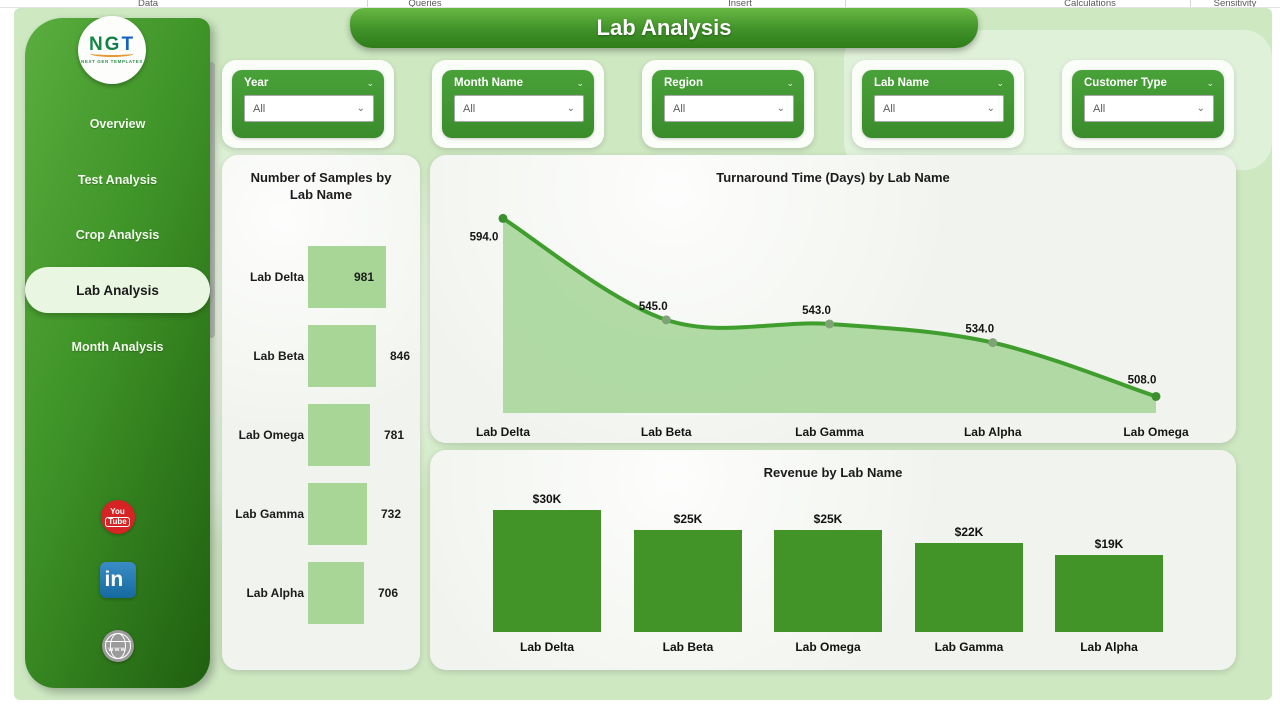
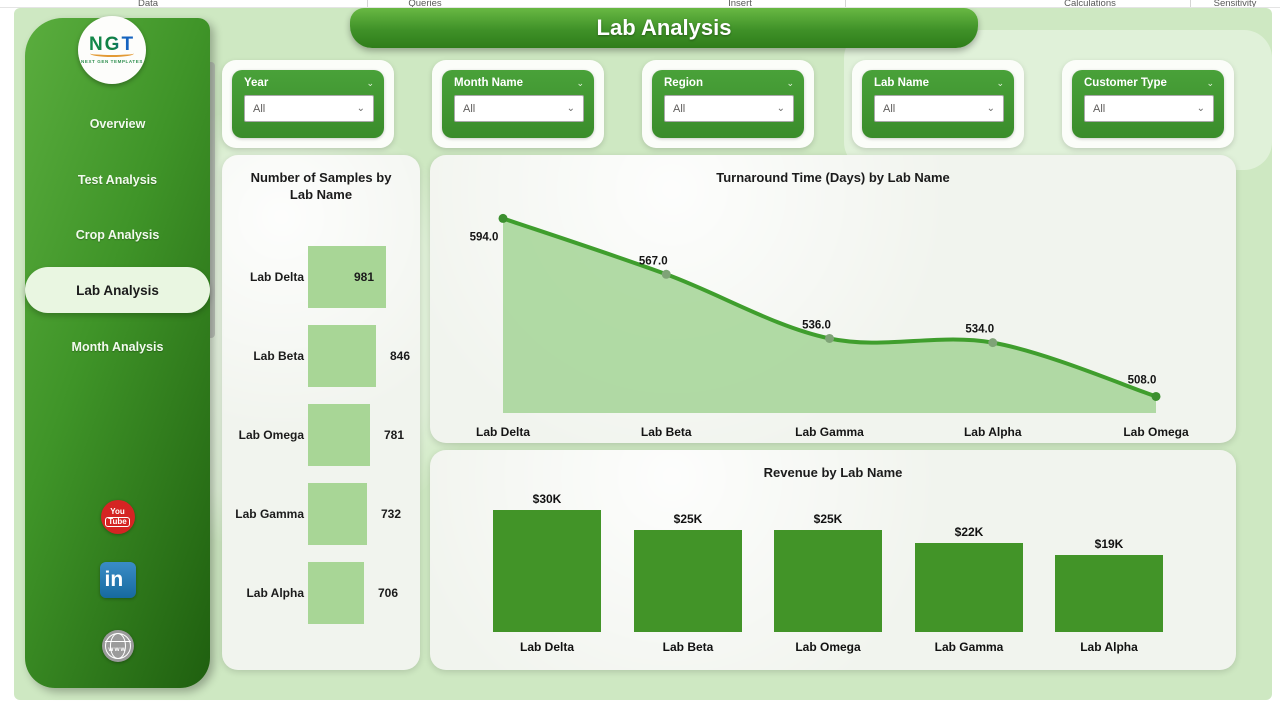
Turnaround Time (Days) by Lab Name/Lab Beta: 545.0 -> 567.0
Turnaround Time (Days) by Lab Name/Lab Gamma: 543.0 -> 536.0
